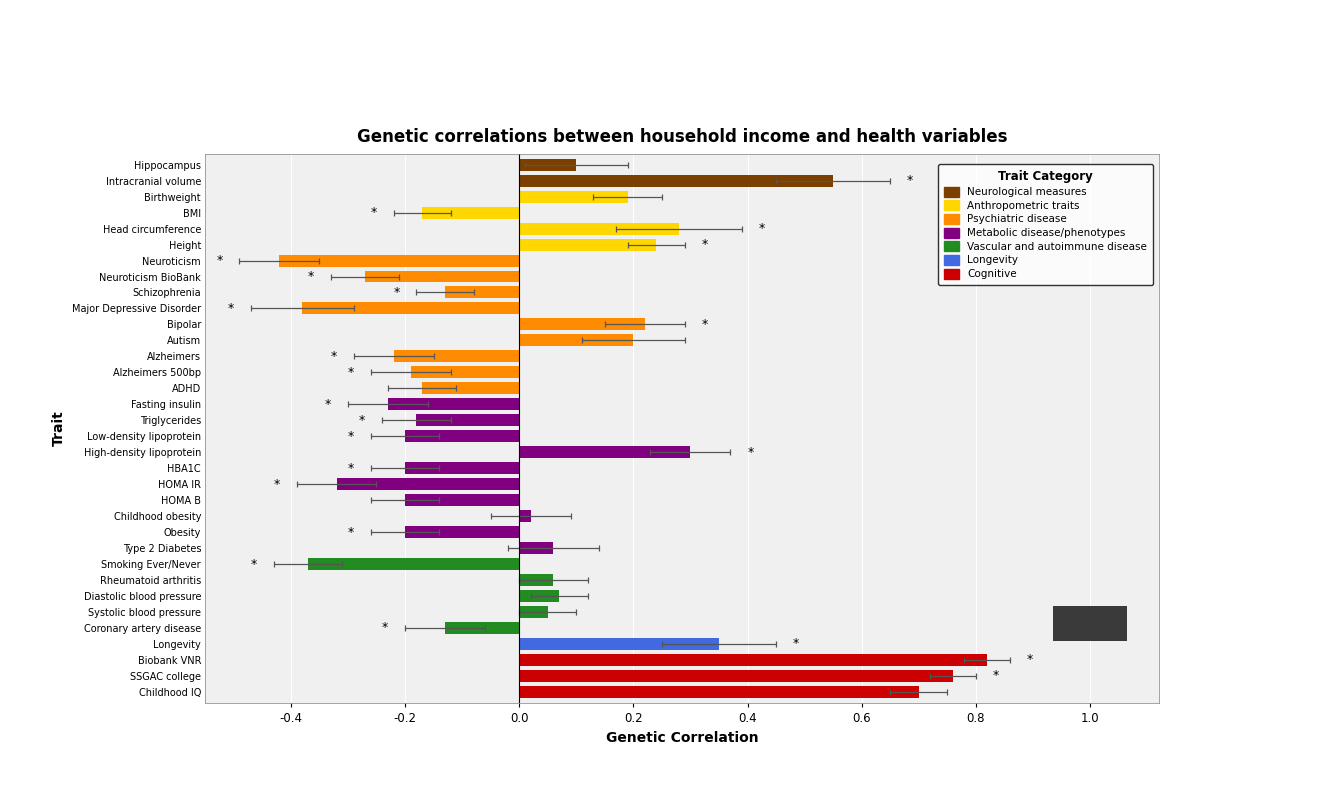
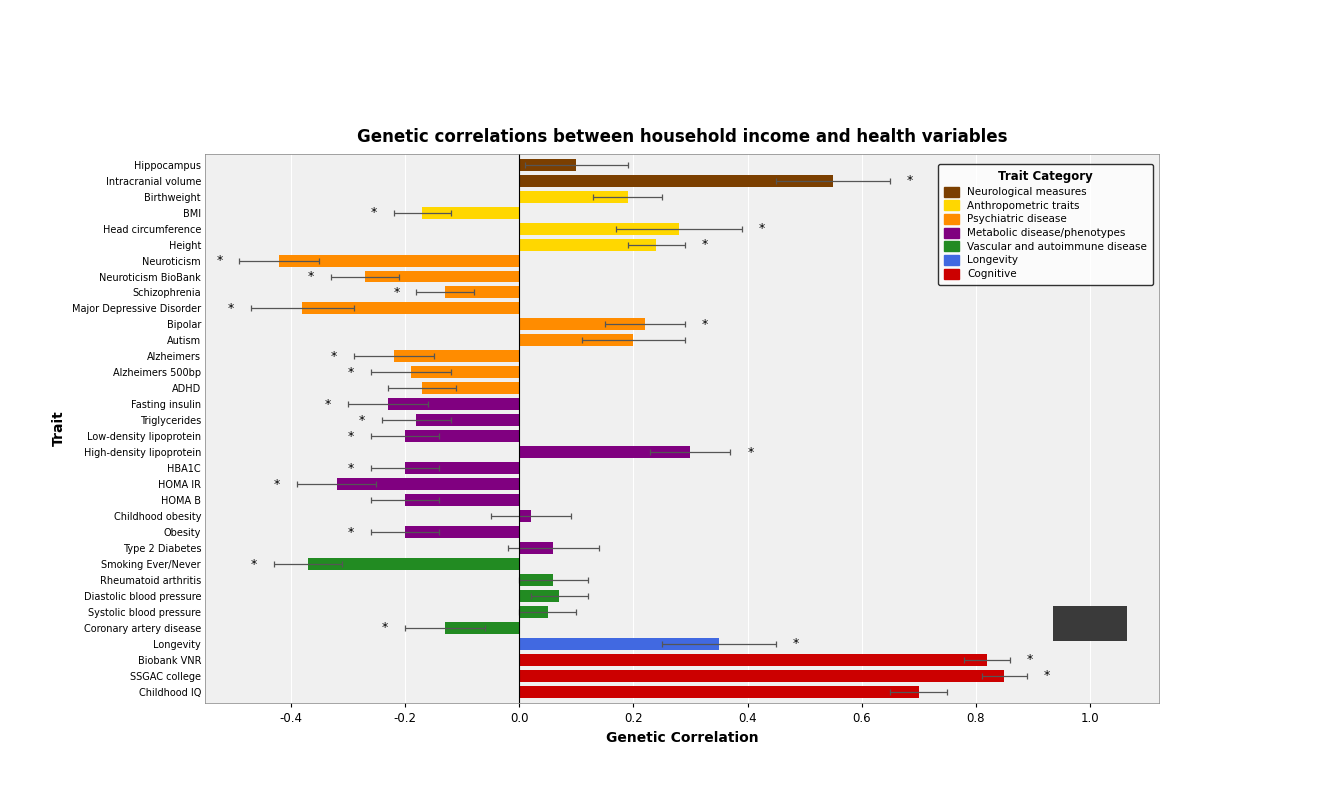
SSGAC college: 0.76 -> 0.85
